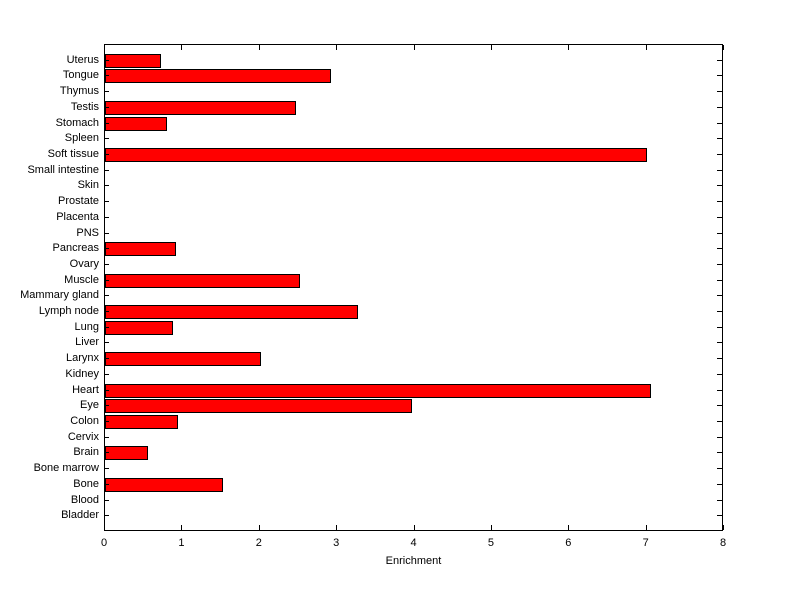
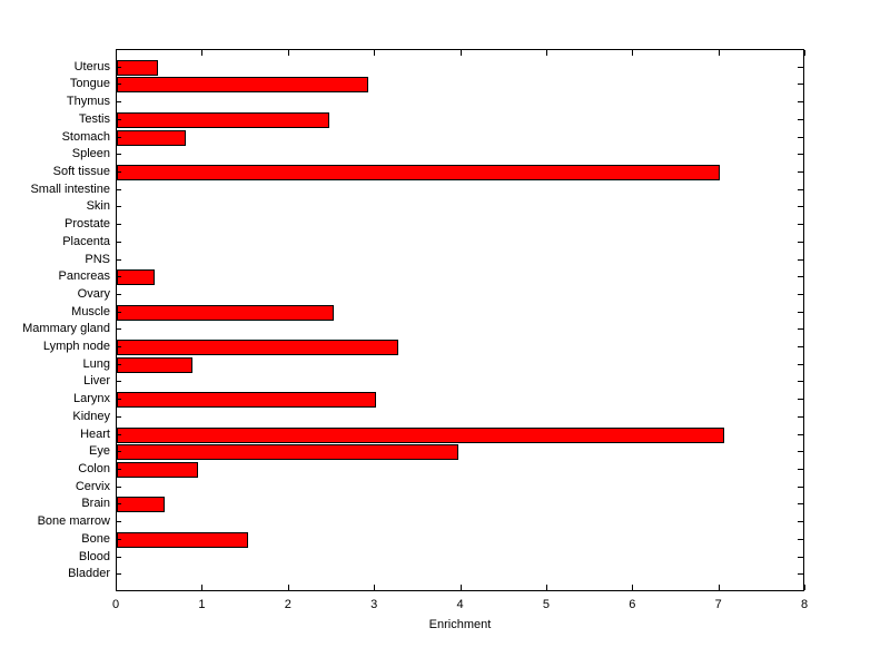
Uterus: 0.7 -> 0.5
Pancreas: 0.9 -> 0.4
Larynx: 2.0 -> 3.0
